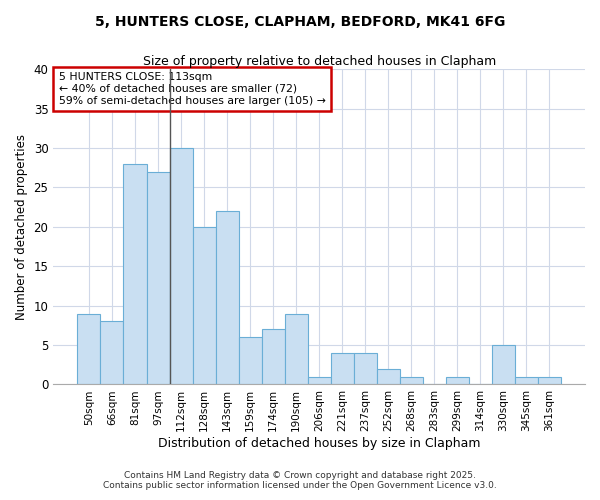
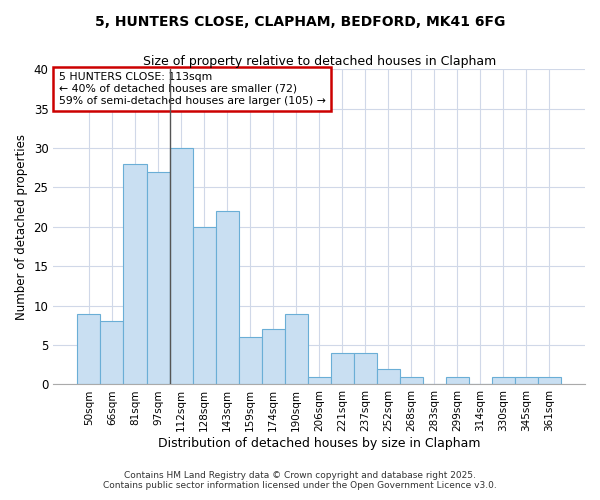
330sqm: 5 -> 1
